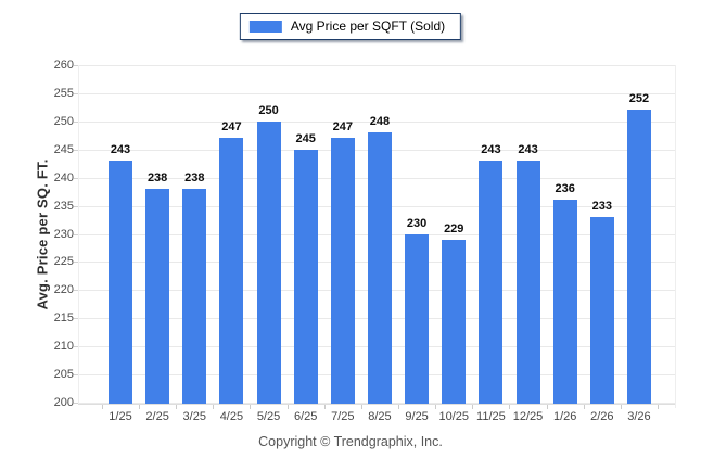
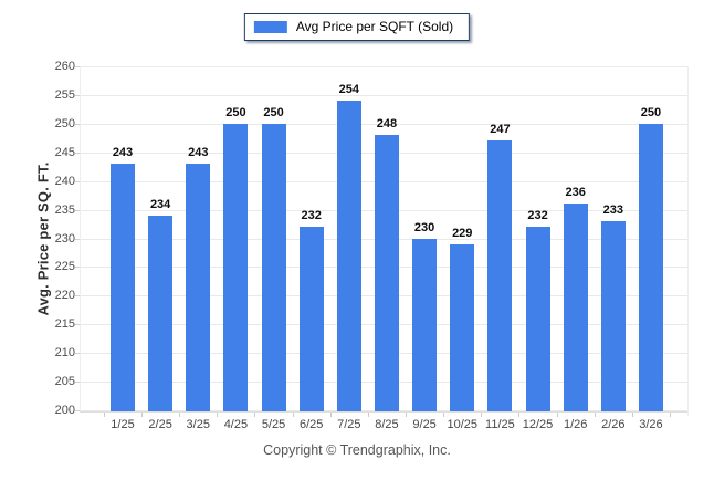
2/25: 238 -> 234
3/25: 238 -> 243
4/25: 247 -> 250
6/25: 245 -> 232
7/25: 247 -> 254
11/25: 243 -> 247
12/25: 243 -> 232
3/26: 252 -> 250
